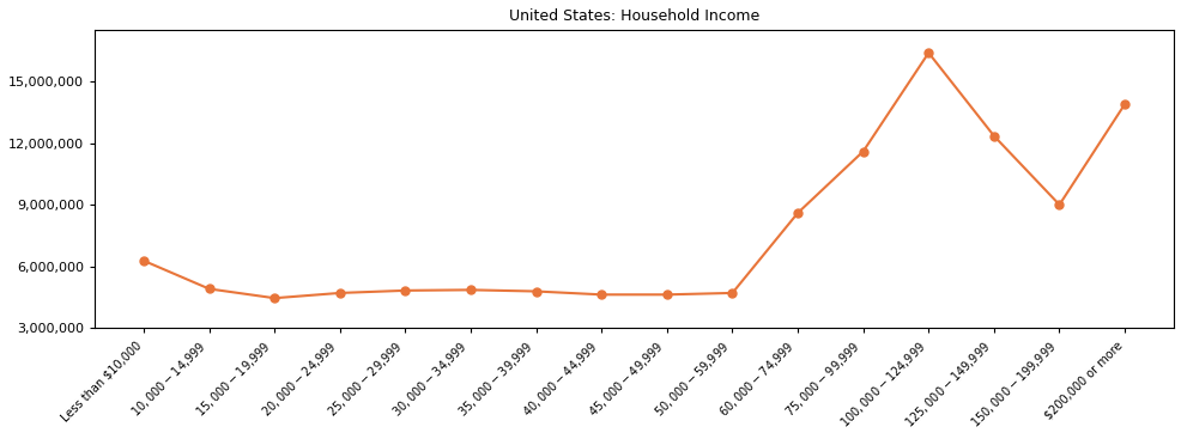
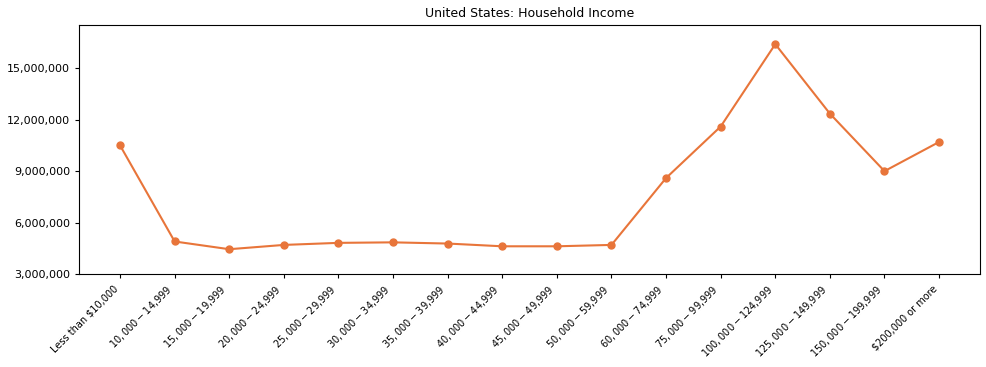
Less than $10,000: 6,300,000 -> 10,500,000
$200,000 or more: 13,900,000 -> 10,700,000
